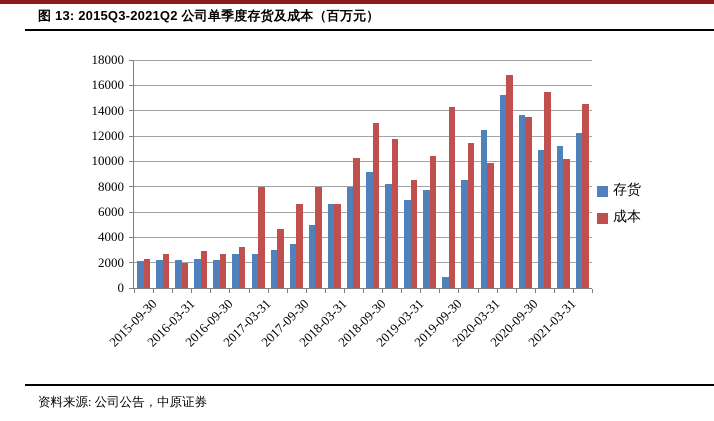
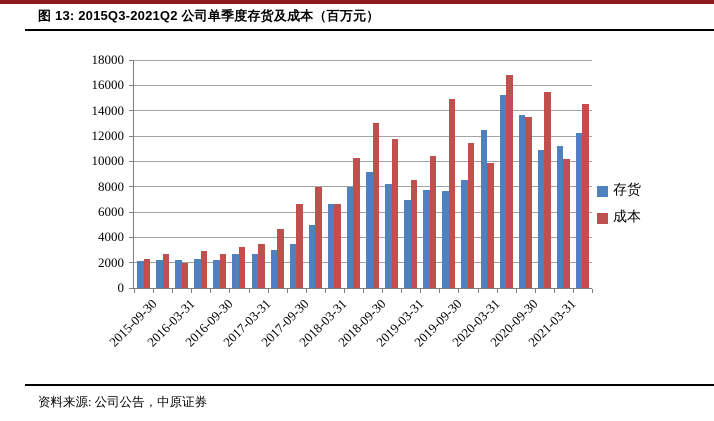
成本/2017-03-31: 8000 -> 3400
存货/2019-09-30: 900 -> 7600
成本/2019-09-30: 14300 -> 14900
